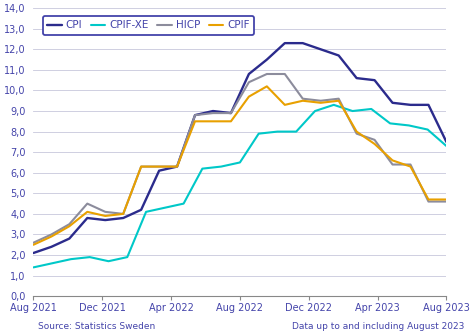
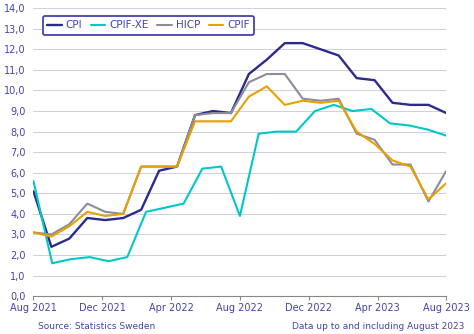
CPI/Aug 2021: 2,1 -> 5,1
CPIF-XE/Aug 2021: 1,4 -> 5,6
HICP/Aug 2021: 2,6 -> 3,1
CPIF/Aug 2021: 2,5 -> 3,1
CPIF-XE/Aug 2022: 6,5 -> 3,9
CPI/Aug 2023: 7,5 -> 8,9
CPIF-XE/Aug 2023: 7,3 -> 7,8
HICP/Aug 2023: 4,6 -> 6,1
CPIF/Aug 2023: 4,7 -> 5,5
